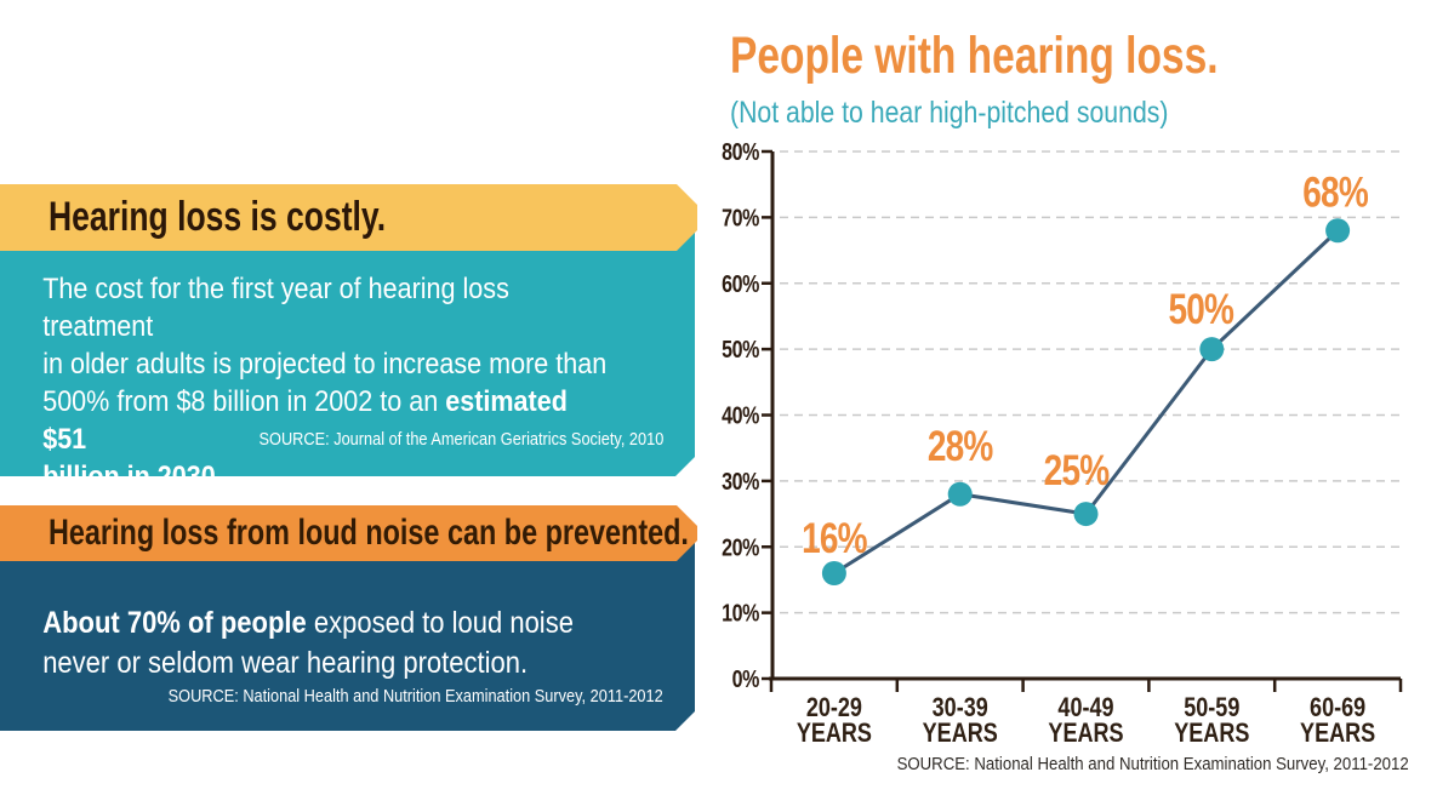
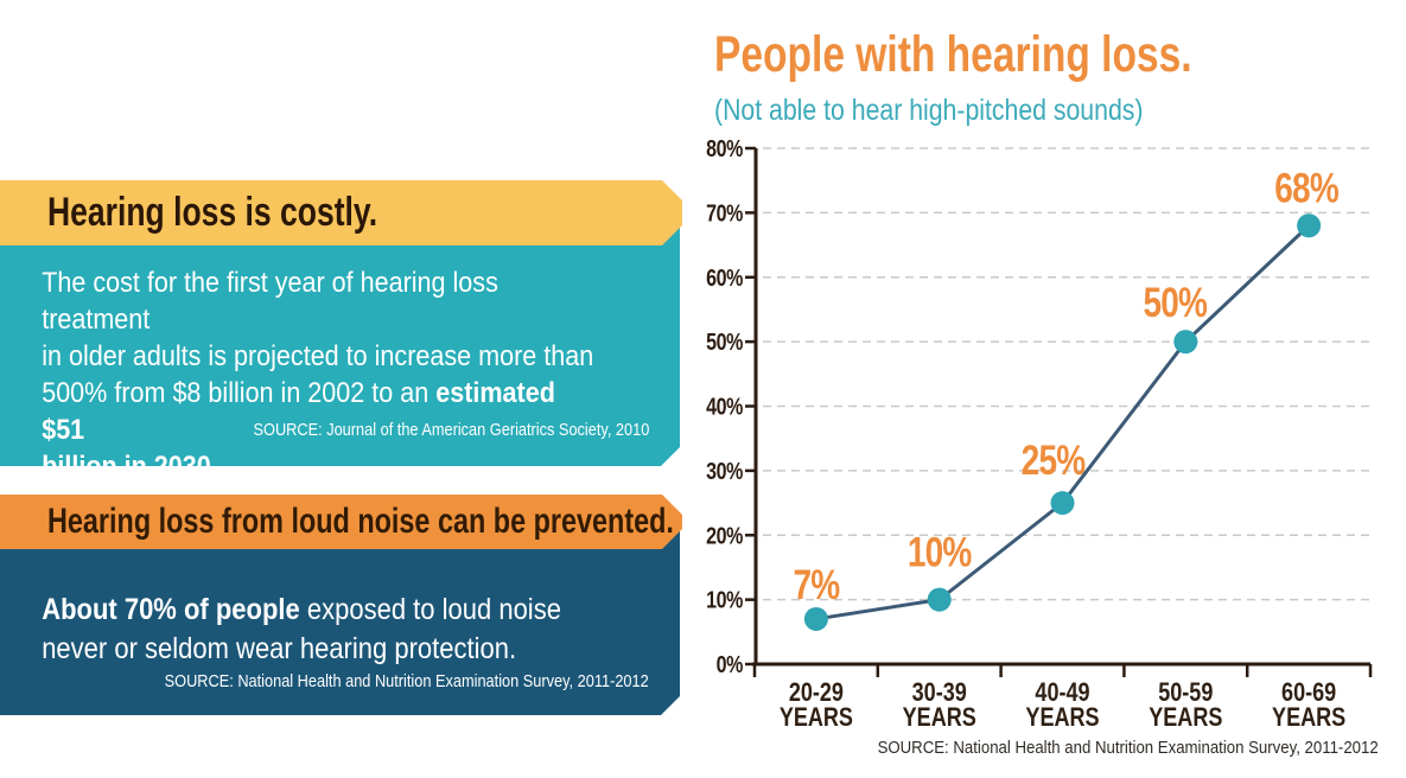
20-29: 16% -> 7%
30-39: 28% -> 10%
